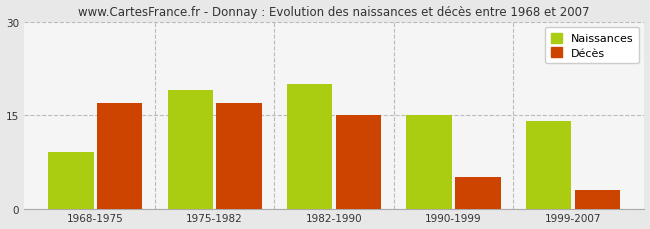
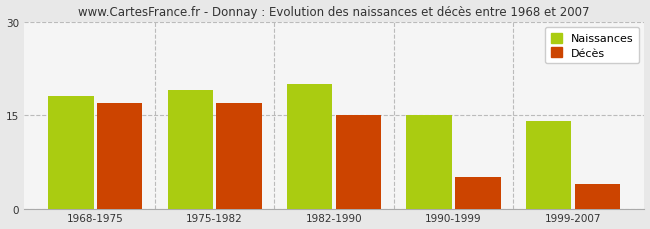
Naissances/1968-1975: 9 -> 18
Décès/1999-2007: 3 -> 4
